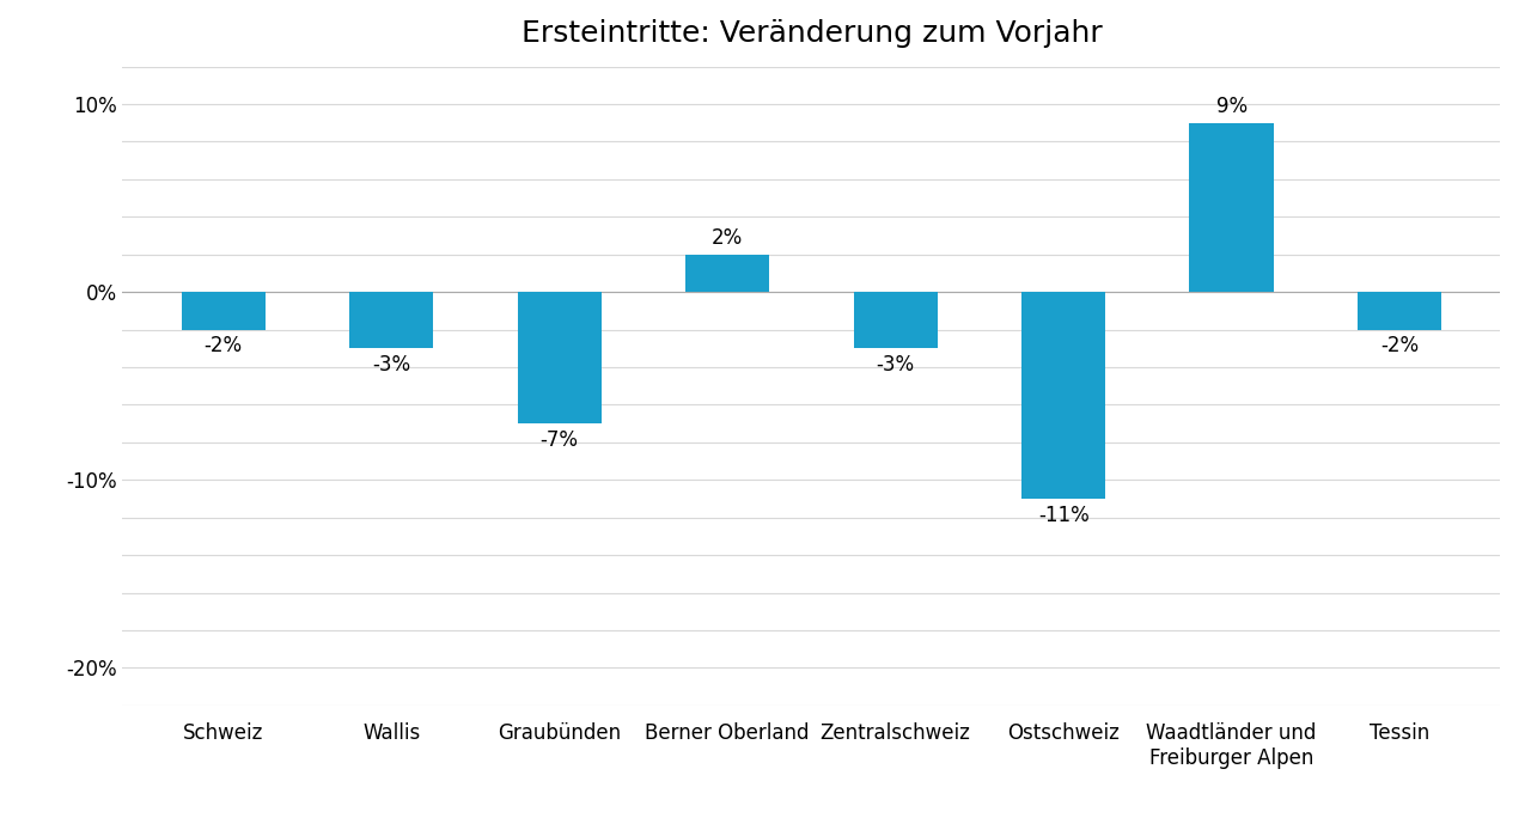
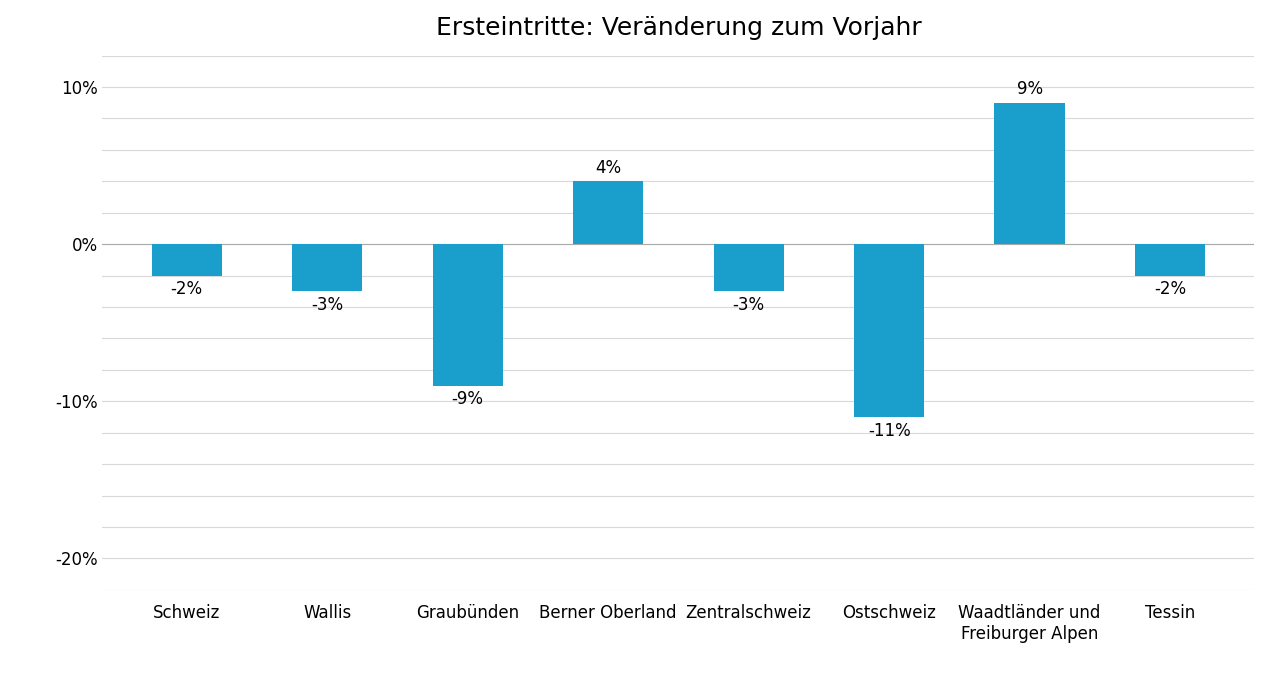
Graubünden: -7% -> -9%
Berner Oberland: 2% -> 4%
